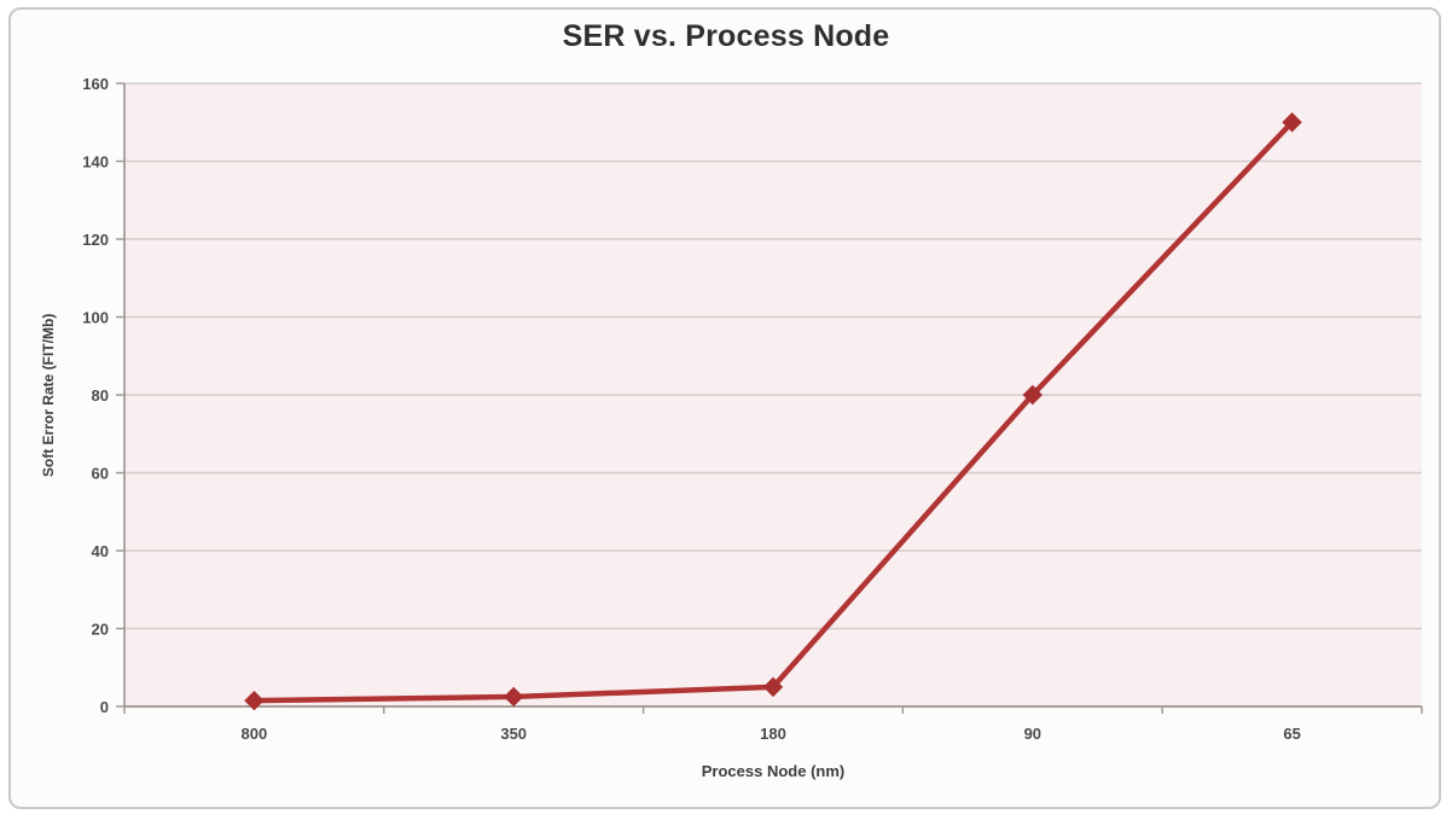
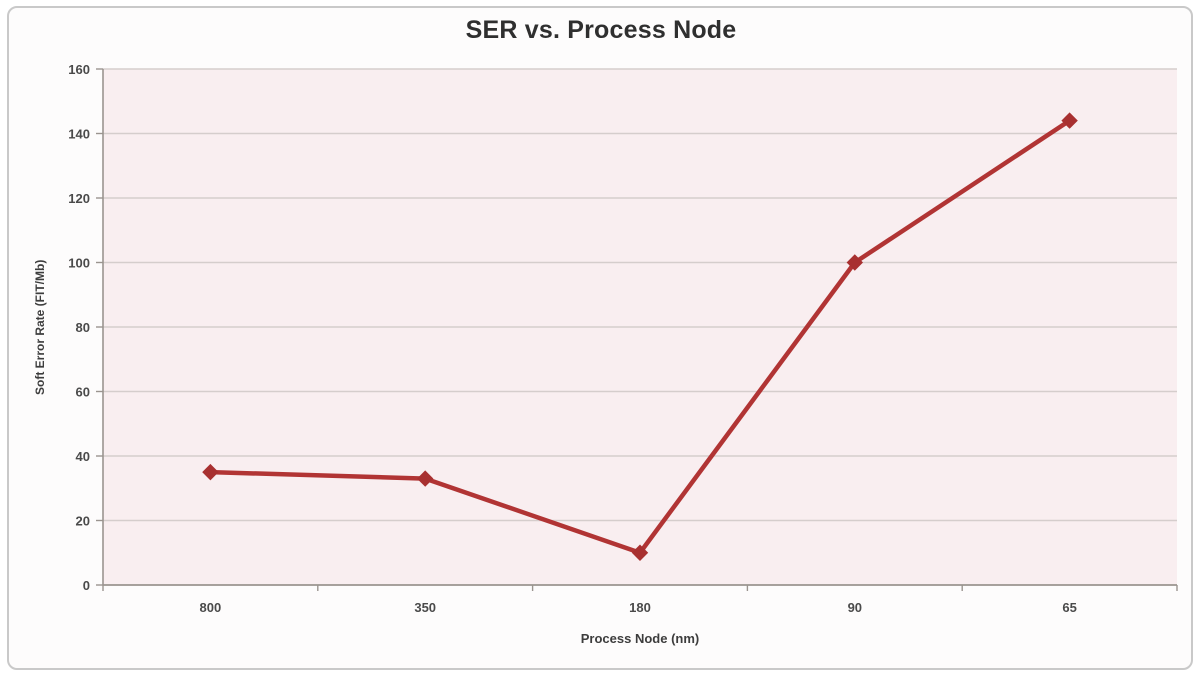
800: 2 -> 35
350: 2 -> 33
180: 5 -> 10
90: 80 -> 100
65: 150 -> 144
